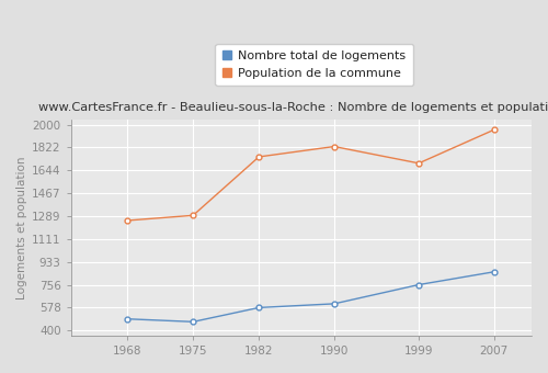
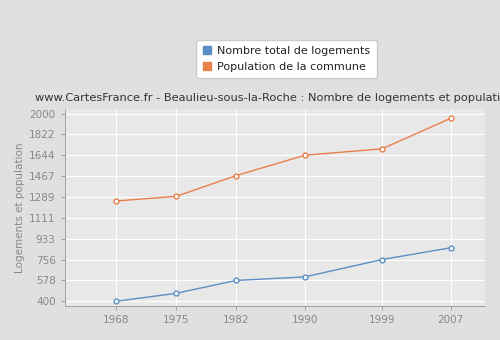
Nombre total de logements/1968: 490 -> 400
Population de la commune/1982: 1750 -> 1470
Population de la commune/1990: 1830 -> 1640
